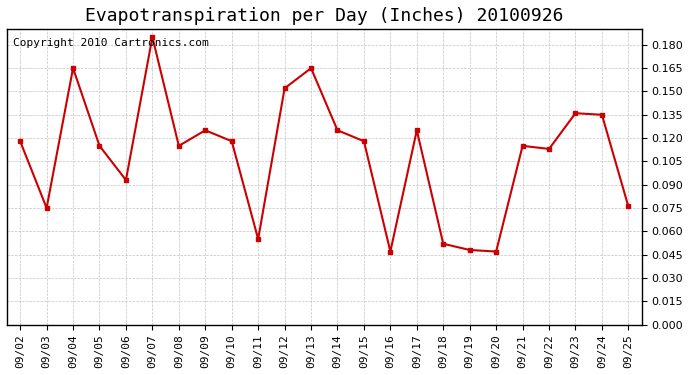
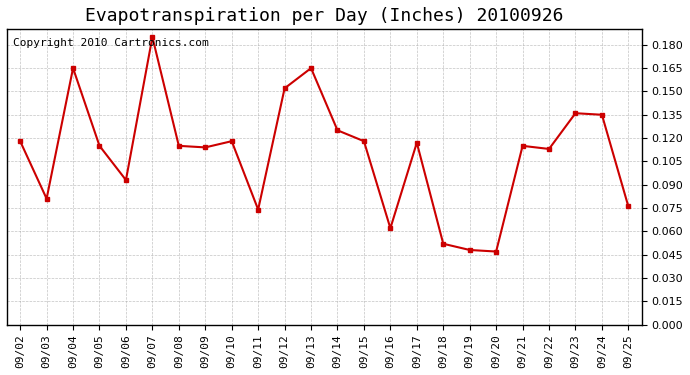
09/03: 0.075 -> 0.081
09/09: 0.125 -> 0.114
09/11: 0.055 -> 0.074
09/16: 0.047 -> 0.062
09/17: 0.125 -> 0.117
